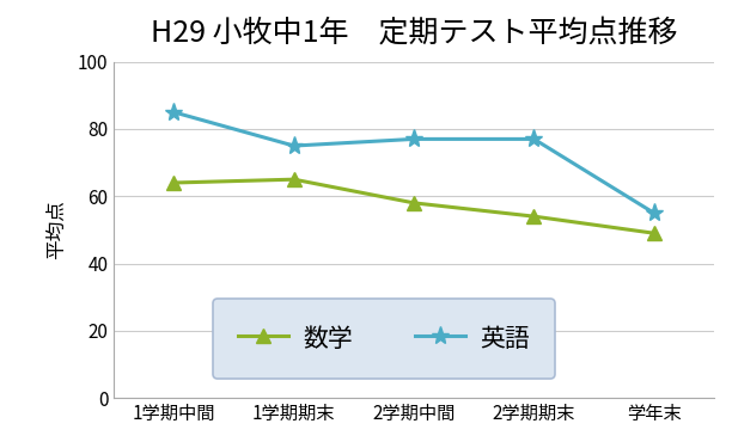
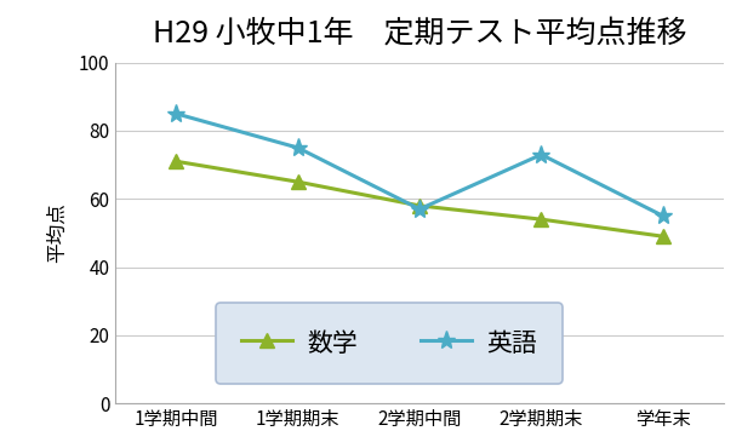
数学/1学期中間: 64 -> 71
英語/2学期中間: 77 -> 57
英語/2学期期末: 77 -> 73
